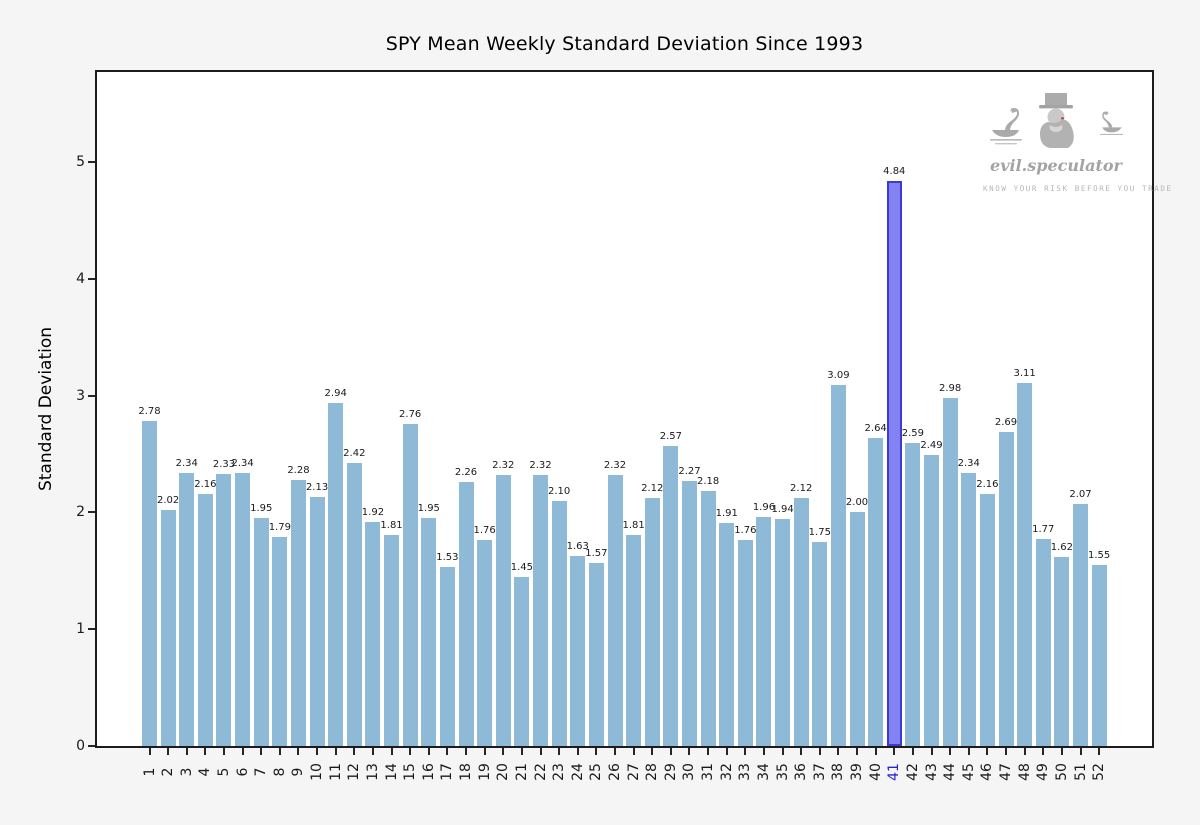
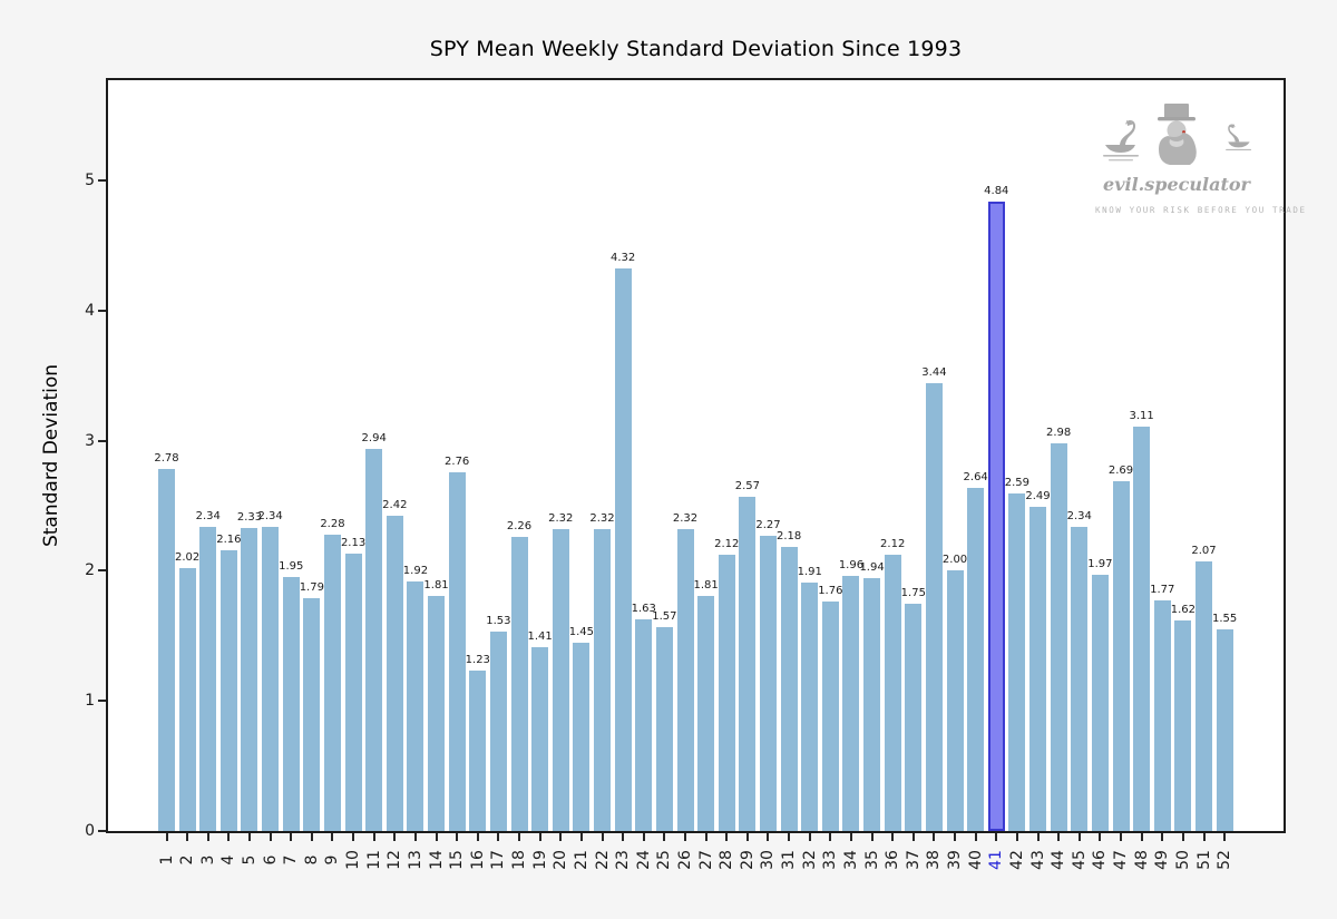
16: 1.95 -> 1.23
19: 1.76 -> 1.41
23: 2.10 -> 4.32
38: 3.09 -> 3.44
46: 2.16 -> 1.97
